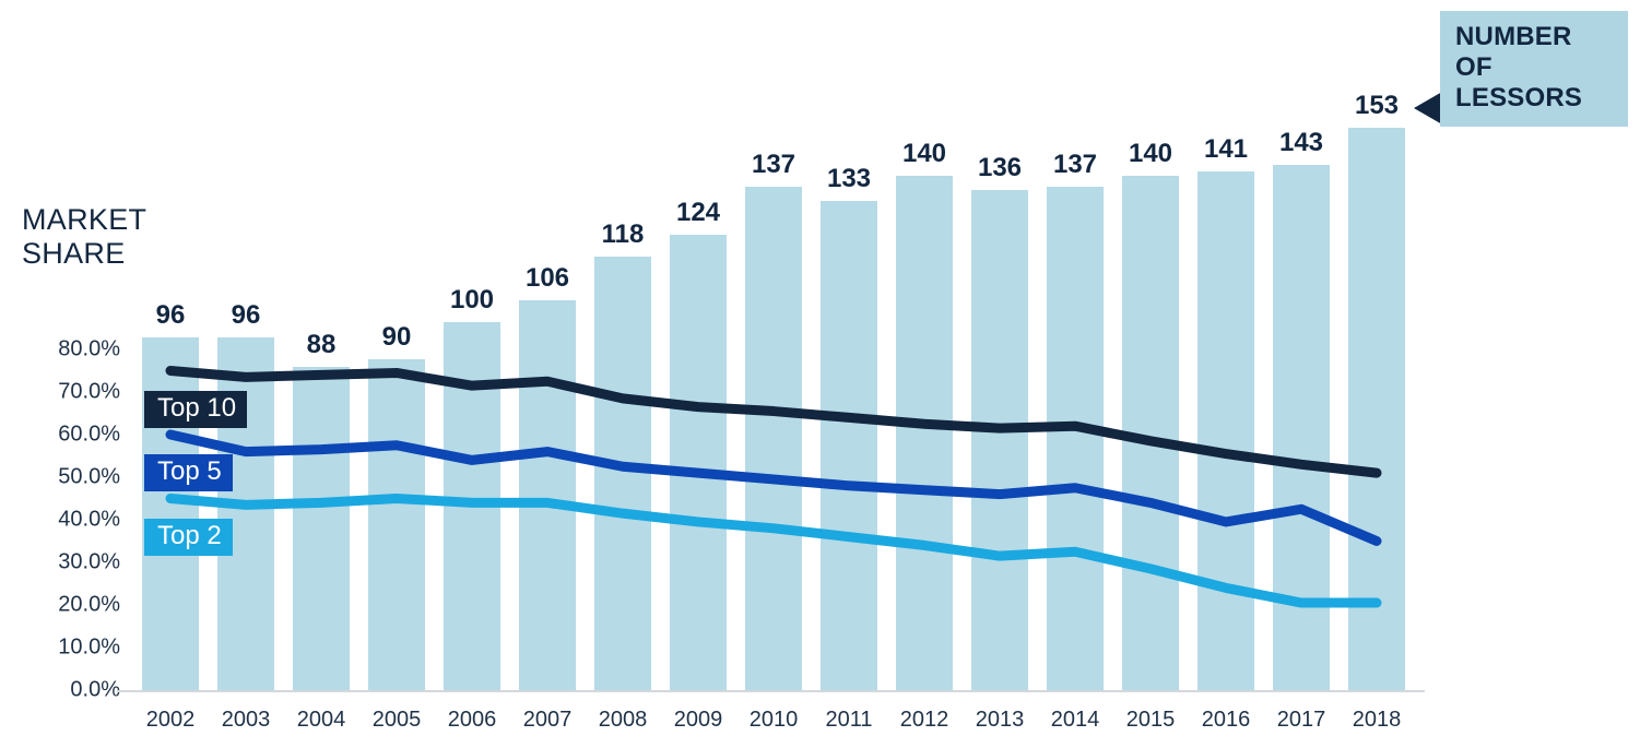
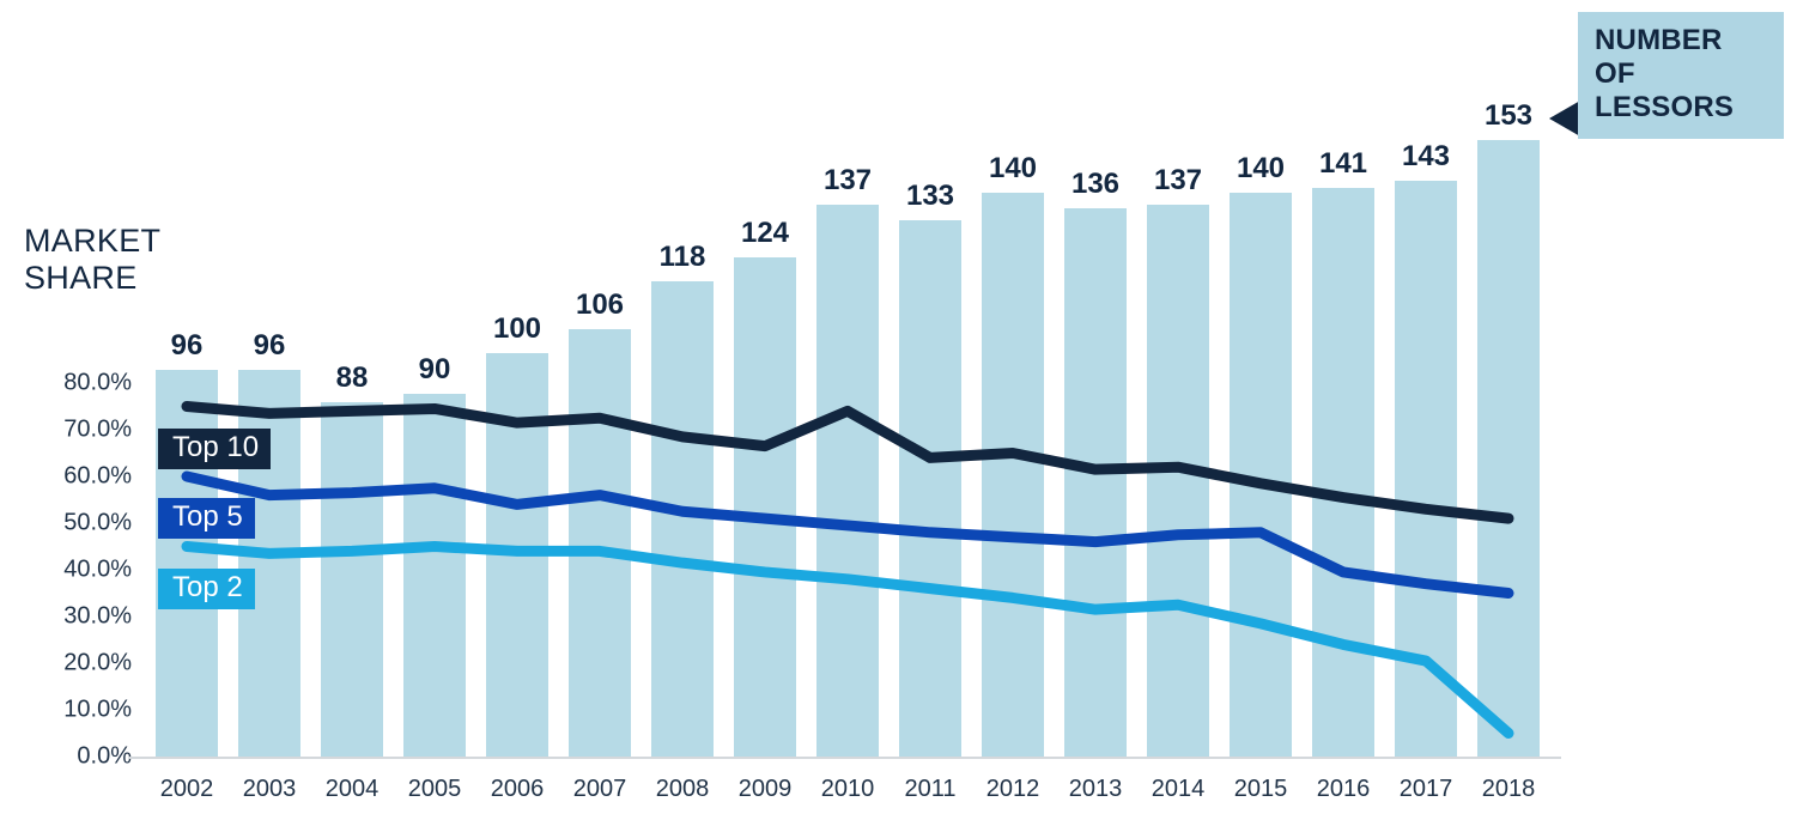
Top 10/2010: 66% -> 74%
Top 10/2012: 62% -> 65%
Top 5/2015: 44% -> 48%
Top 5/2017: 42% -> 37%
Top 2/2018: 20% -> 5%
